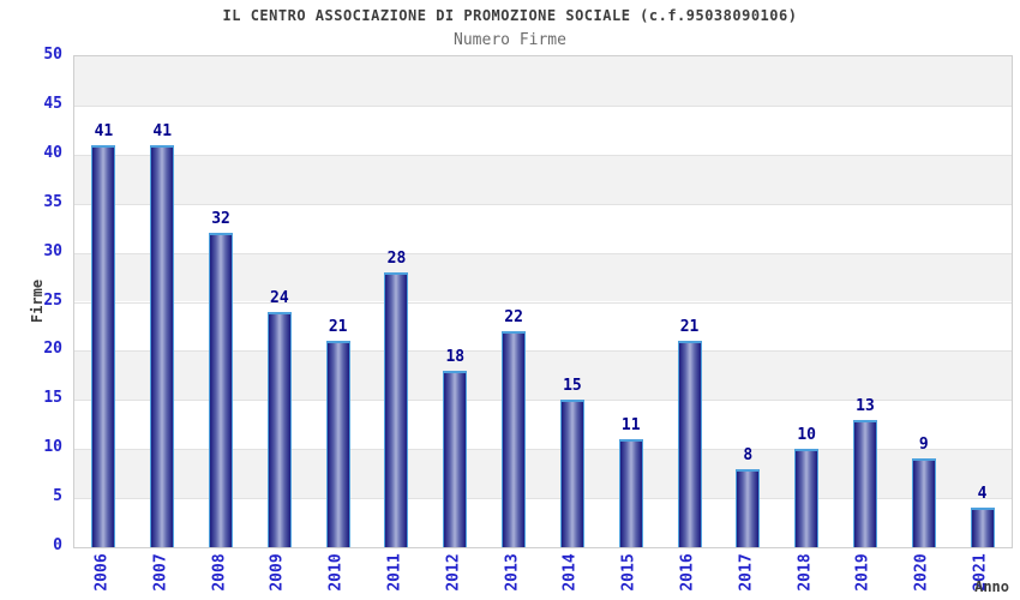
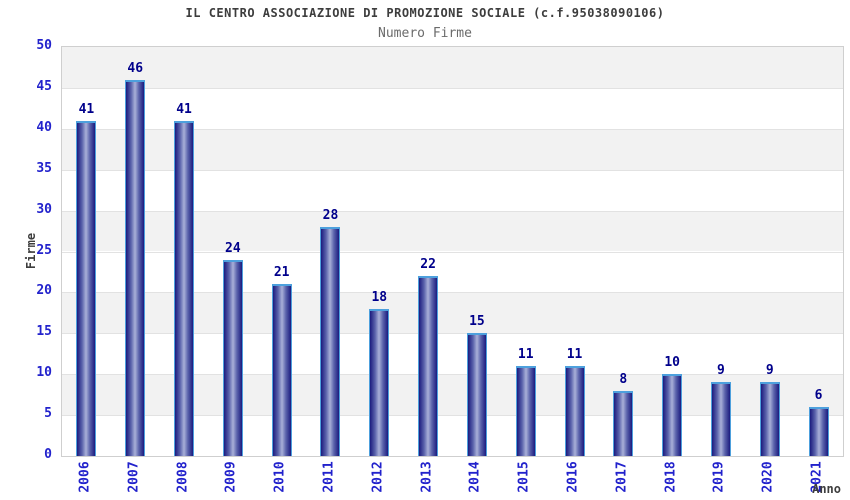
2007: 41 -> 46
2008: 32 -> 41
2016: 21 -> 11
2019: 13 -> 9
2021: 4 -> 6
